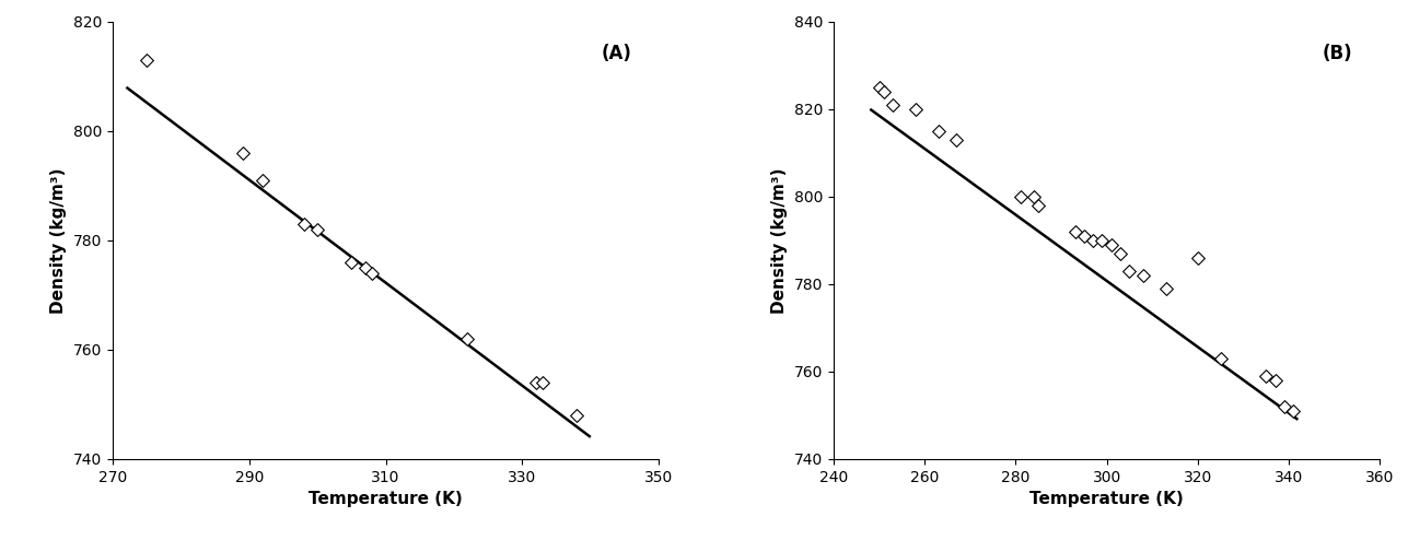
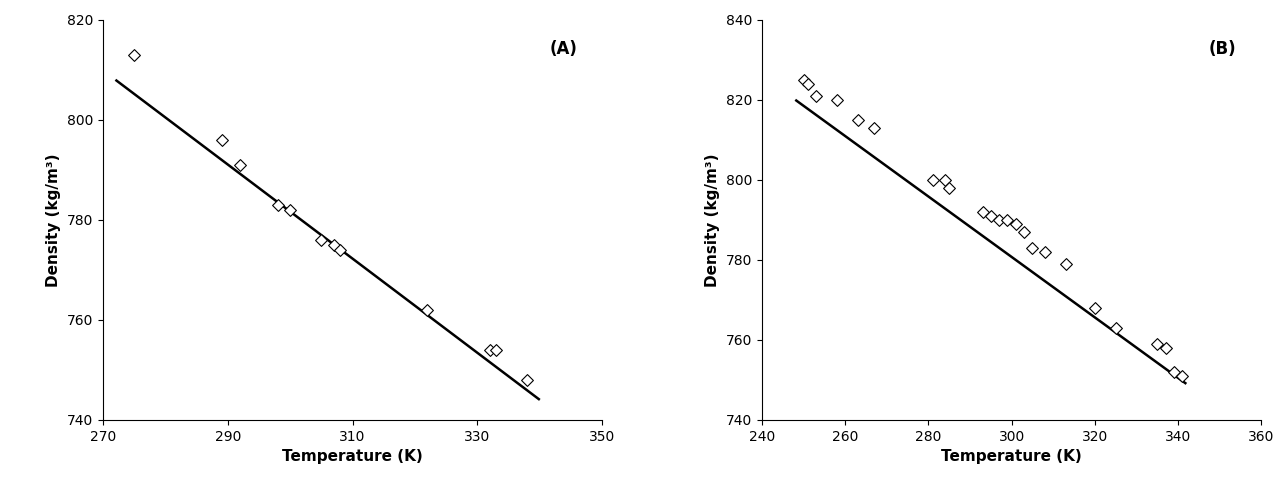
320: 786 -> 768
